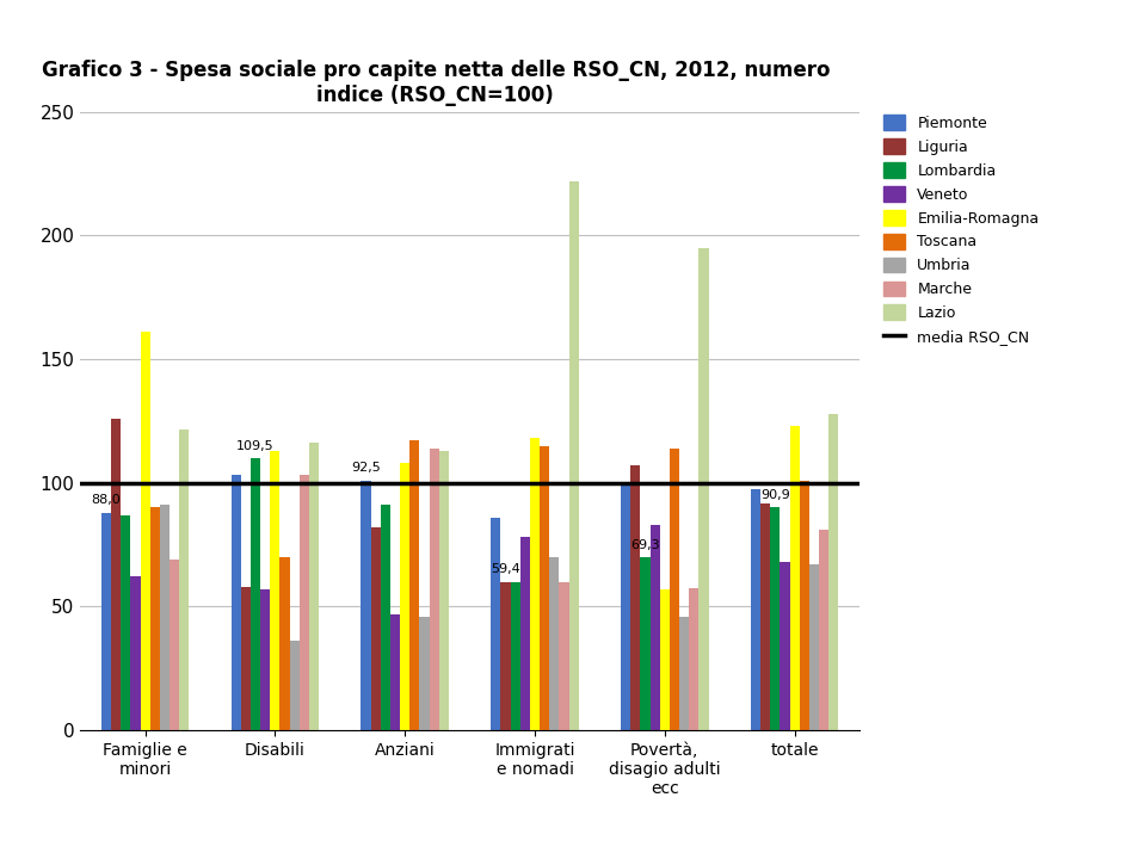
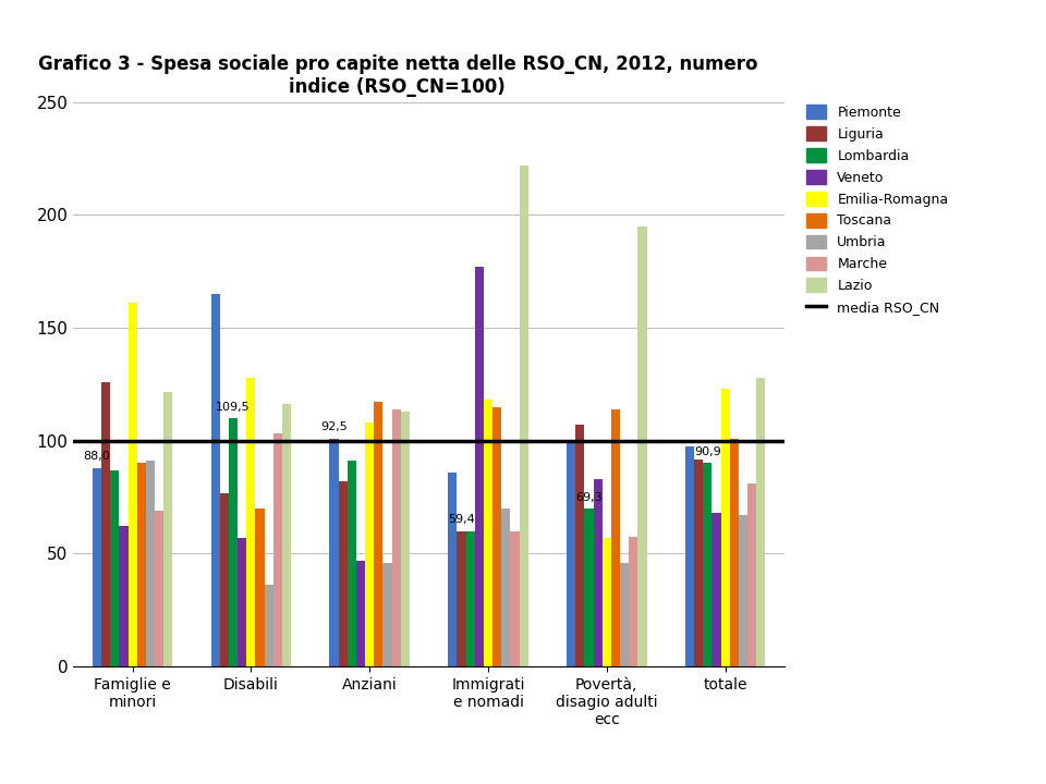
Piemonte/Disabili: 103.0 -> 165.0
Liguria/Disabili: 58.0 -> 76.5
Emilia-Romagna/Disabili: 113 -> 128
Veneto/Immigrati e nomadi: 78 -> 177
